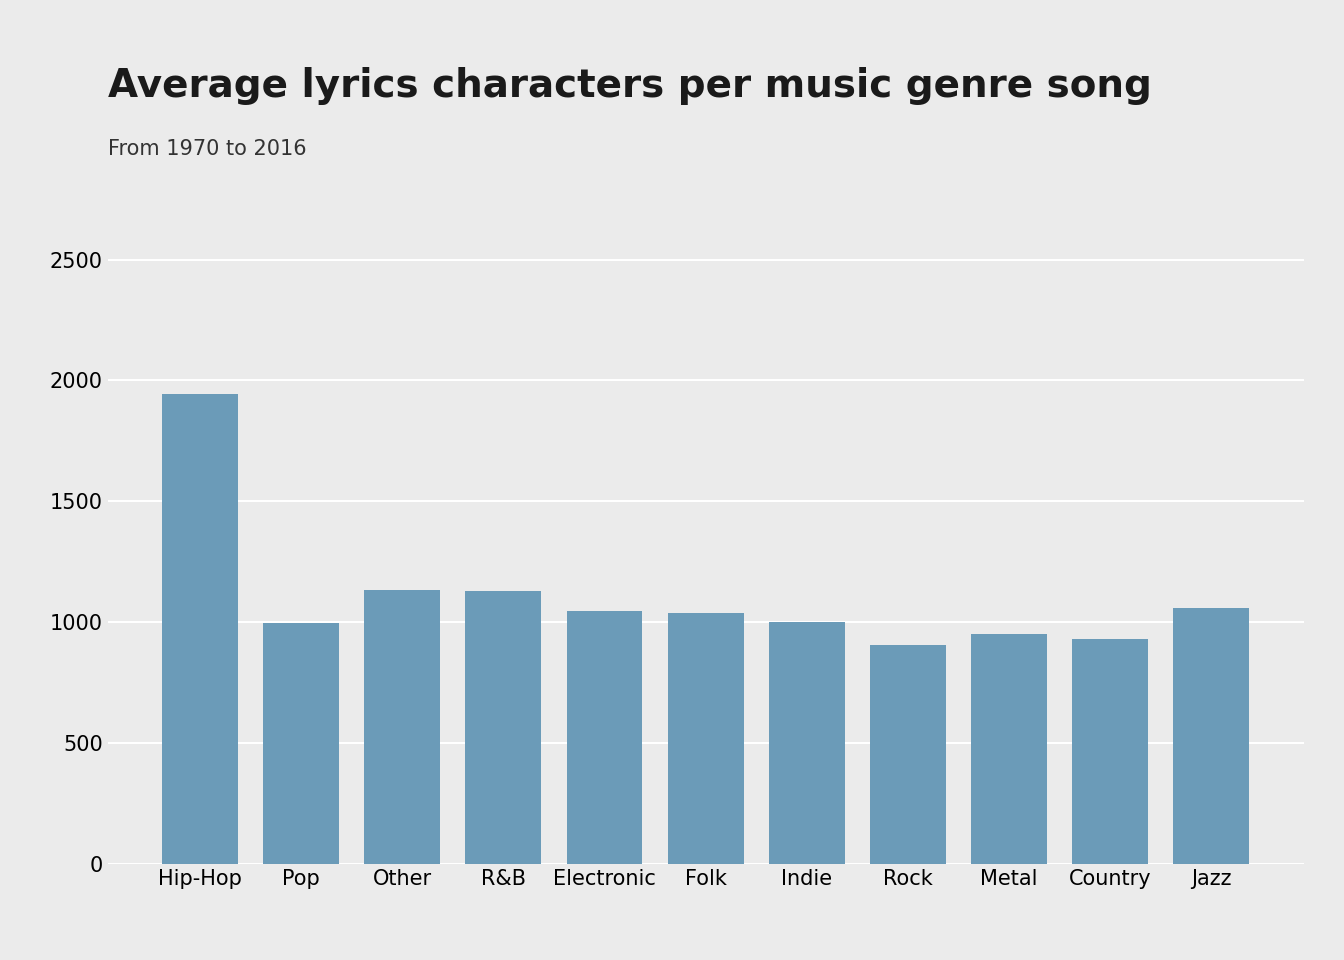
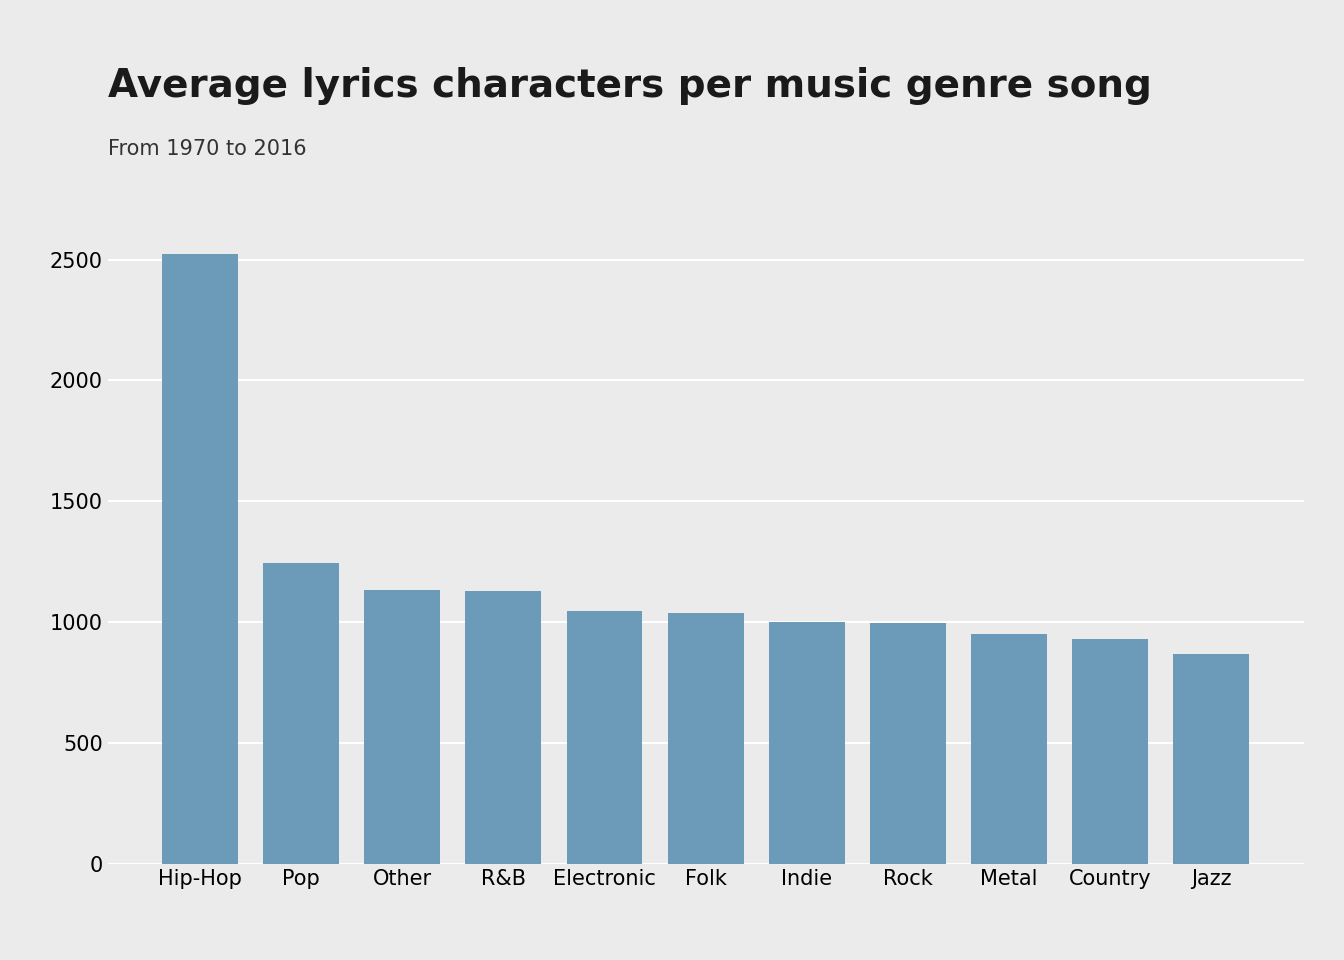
Hip-Hop: 1945 -> 2525
Pop: 995 -> 1245
Rock: 905 -> 997
Jazz: 1060 -> 868
